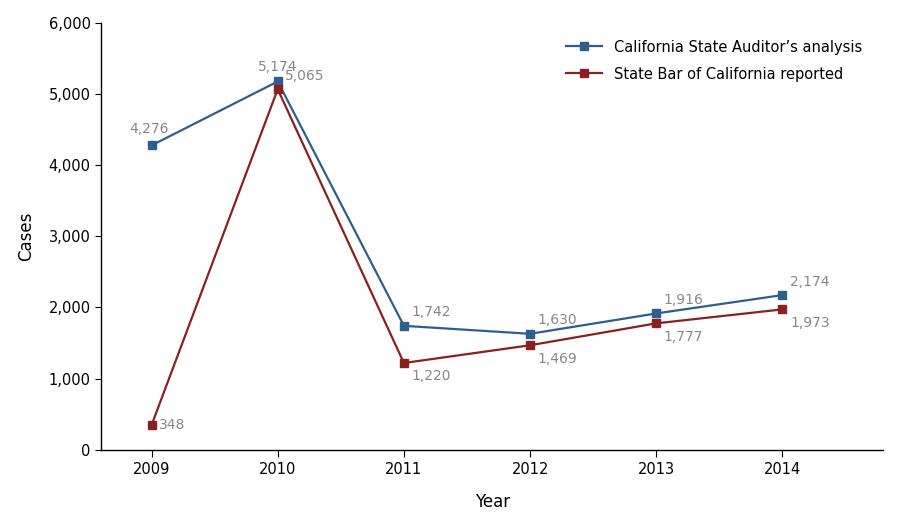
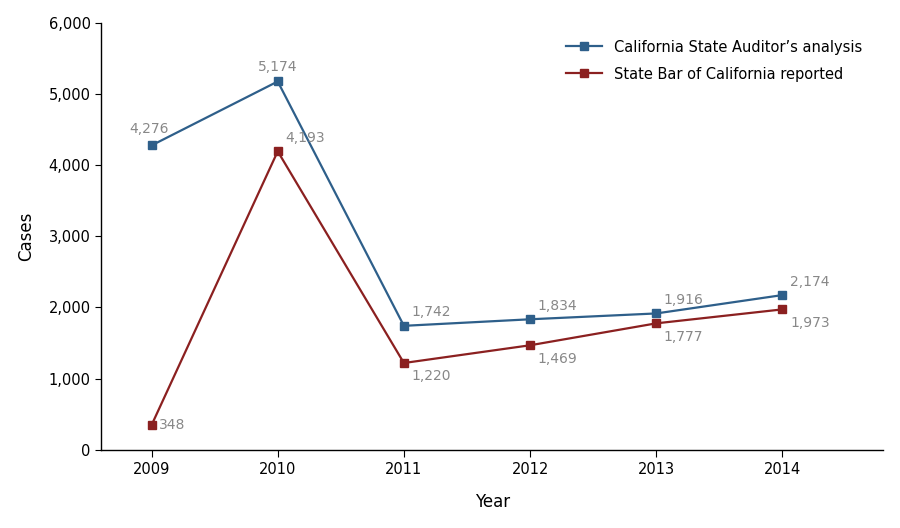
State Bar of California reported/2010: 5,065 -> 4,193
California State Auditor’s analysis/2012: 1,630 -> 1,834
